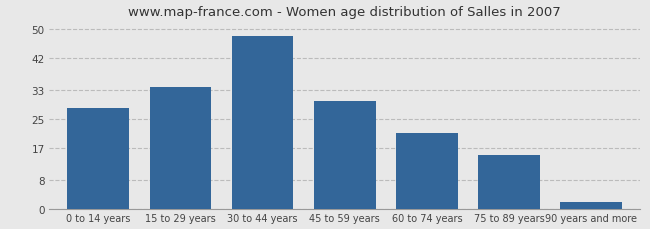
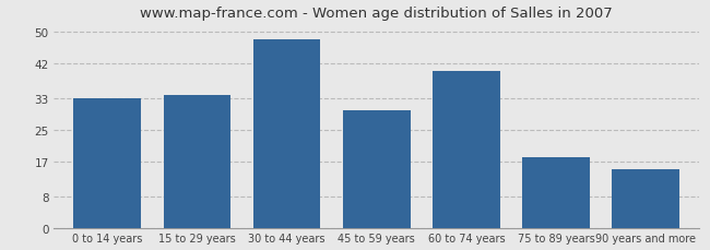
0 to 14 years: 28 -> 33
60 to 74 years: 21 -> 40
75 to 89 years: 15 -> 18
90 years and more: 2 -> 15
